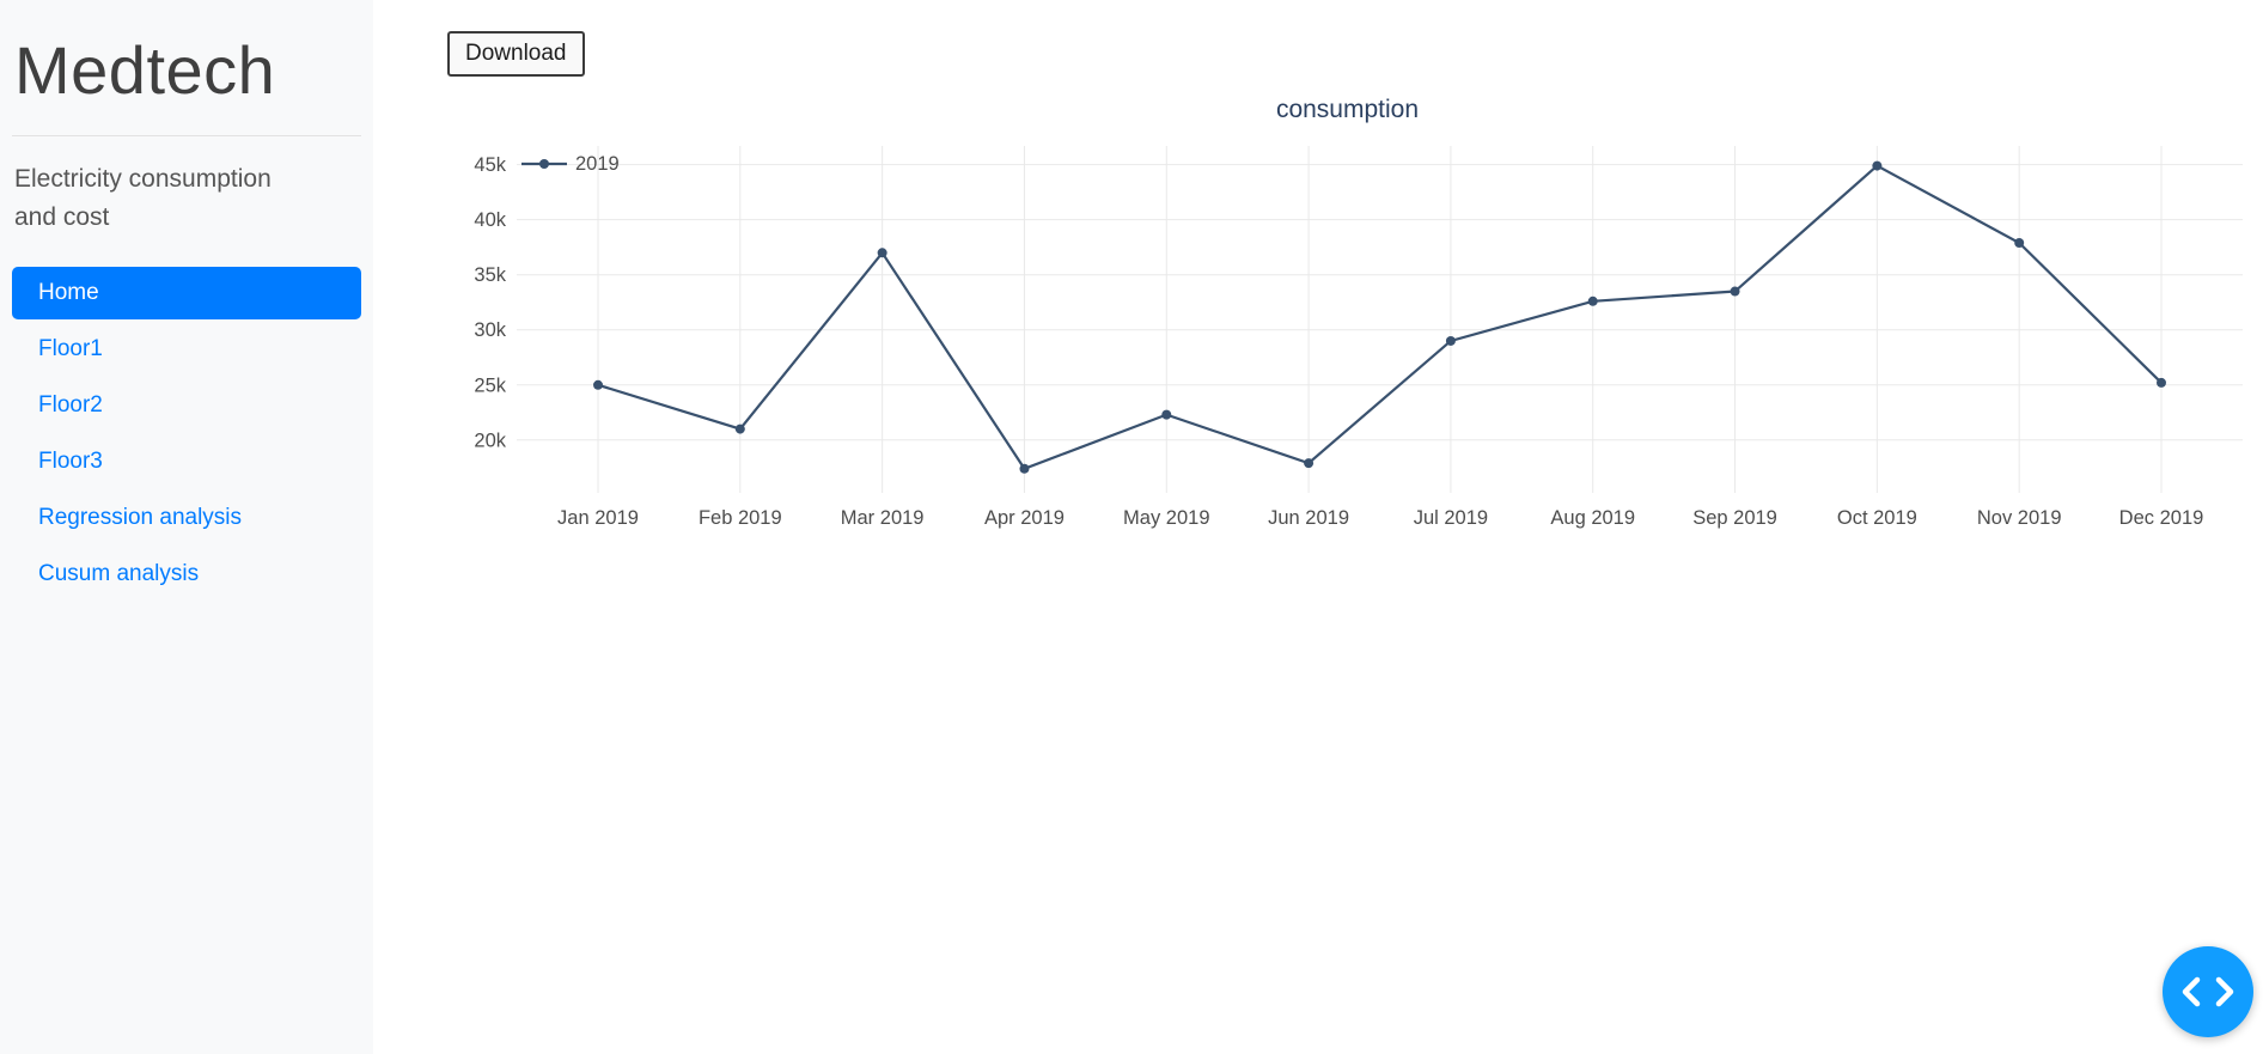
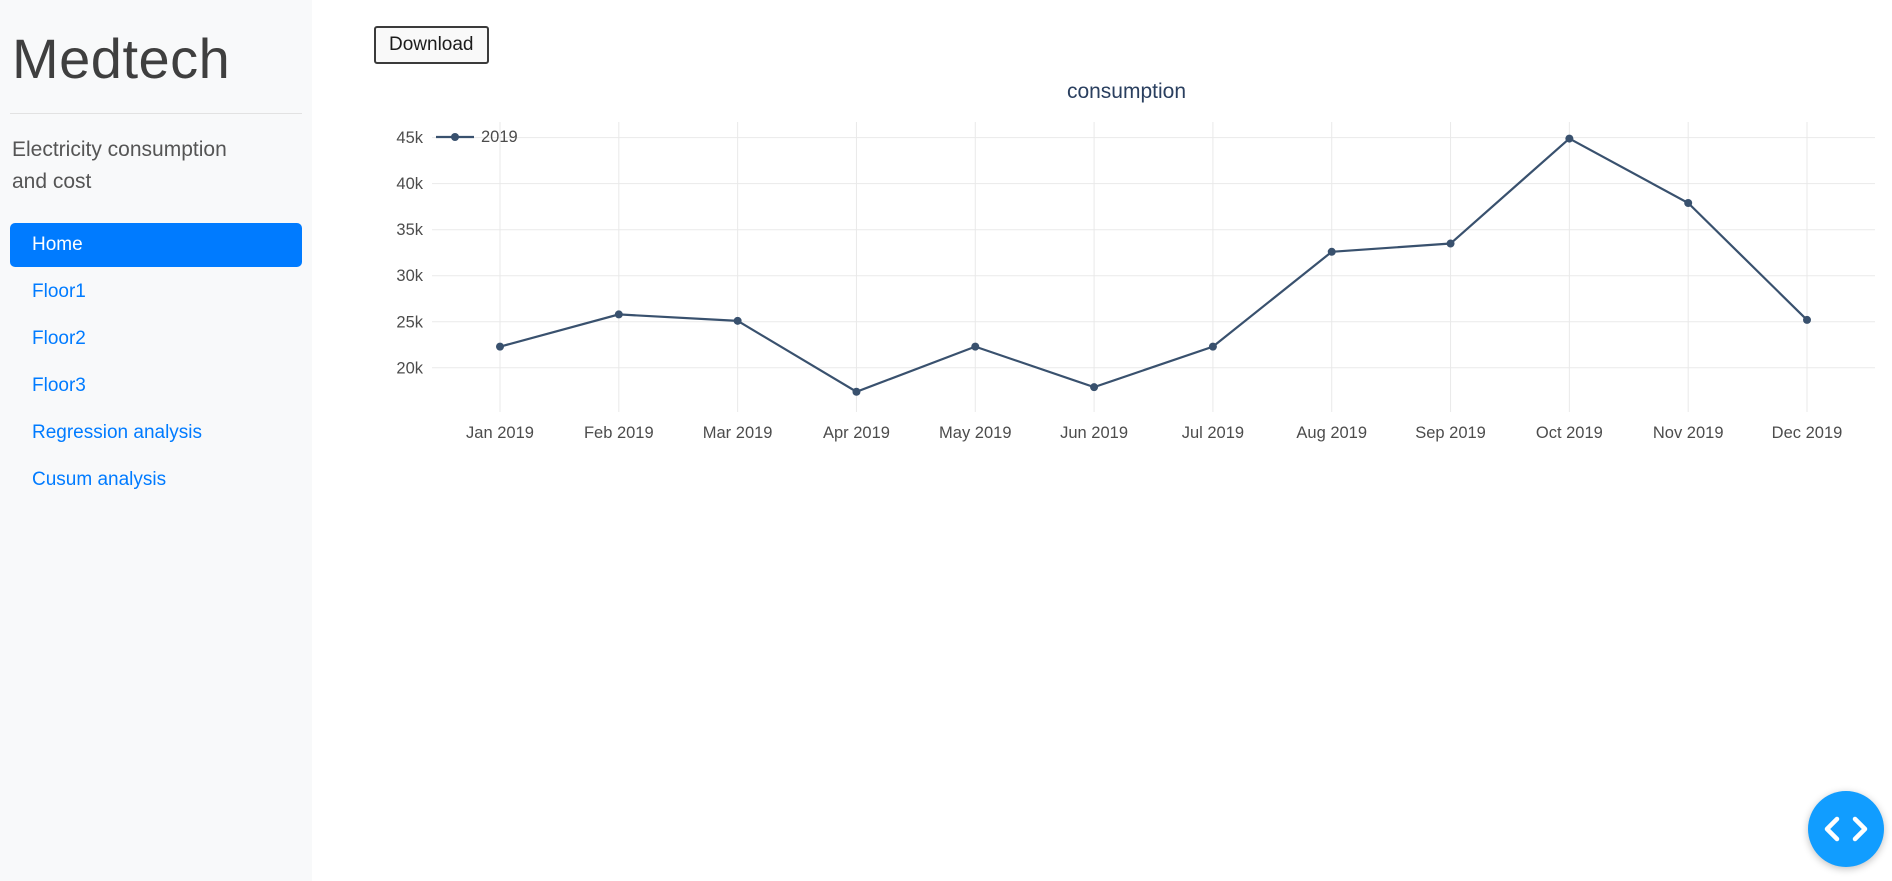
Jan 2019: 25k -> 22k
Feb 2019: 21k -> 26k
Mar 2019: 37k -> 25k
Jul 2019: 29k -> 22k
